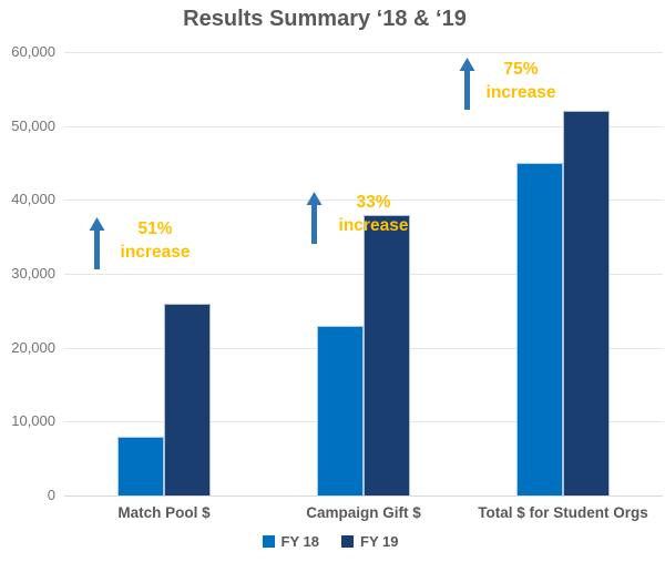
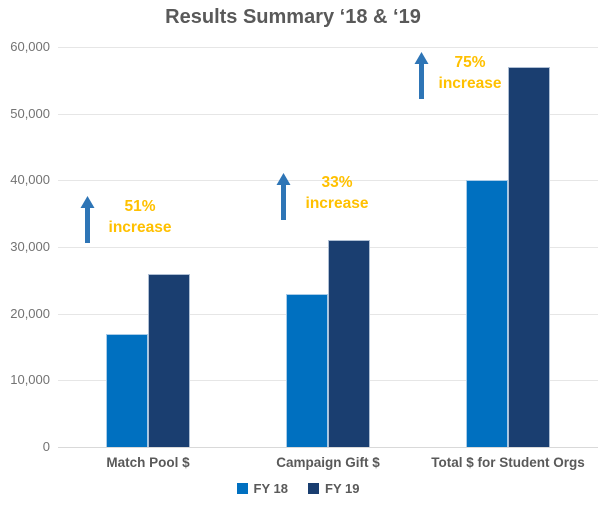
FY 18/Match Pool $: 8000 -> 17000
FY 19/Campaign Gift $: 38000 -> 31000
FY 18/Total $ for Student Orgs: 45000 -> 40000
FY 19/Total $ for Student Orgs: 52000 -> 57000
